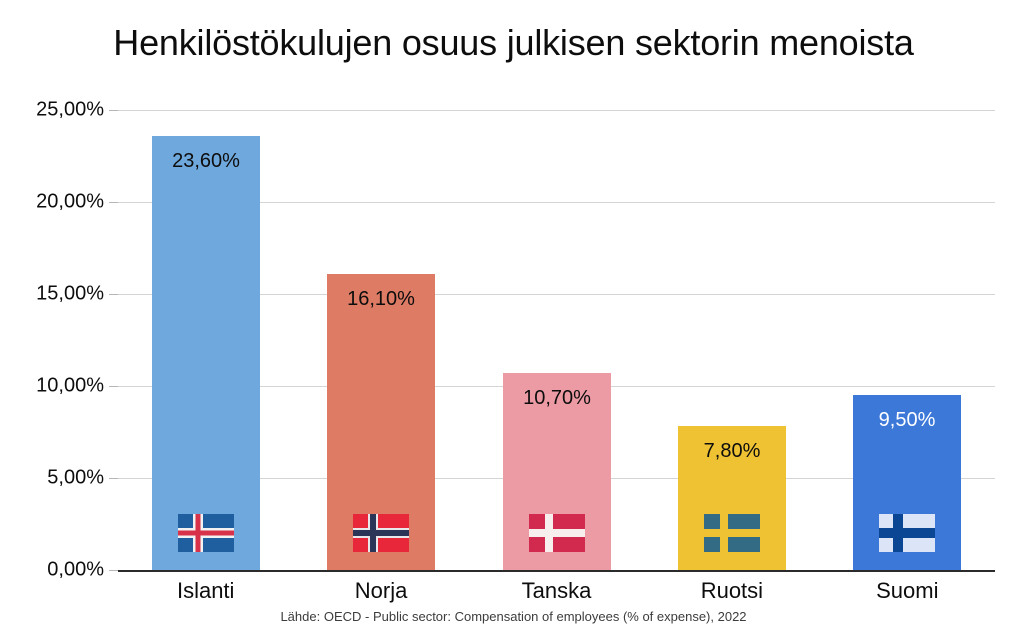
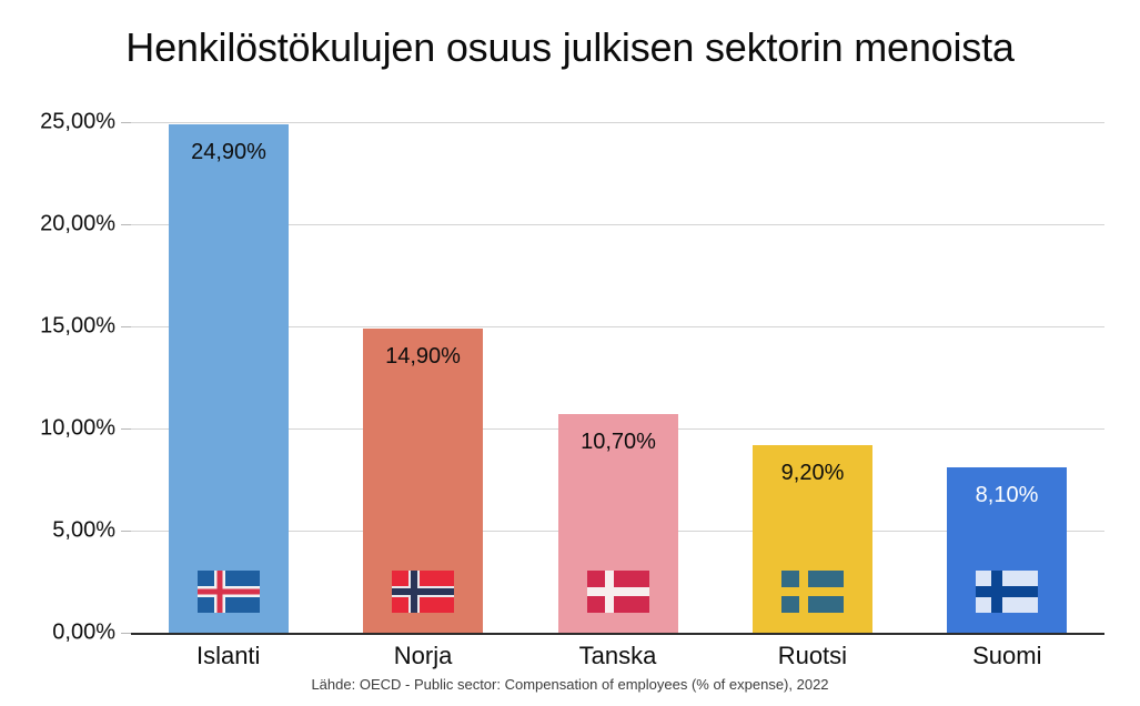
Islanti: 23,60% -> 24,90%
Norja: 16,10% -> 14,90%
Ruotsi: 7,80% -> 9,20%
Suomi: 9,50% -> 8,10%
